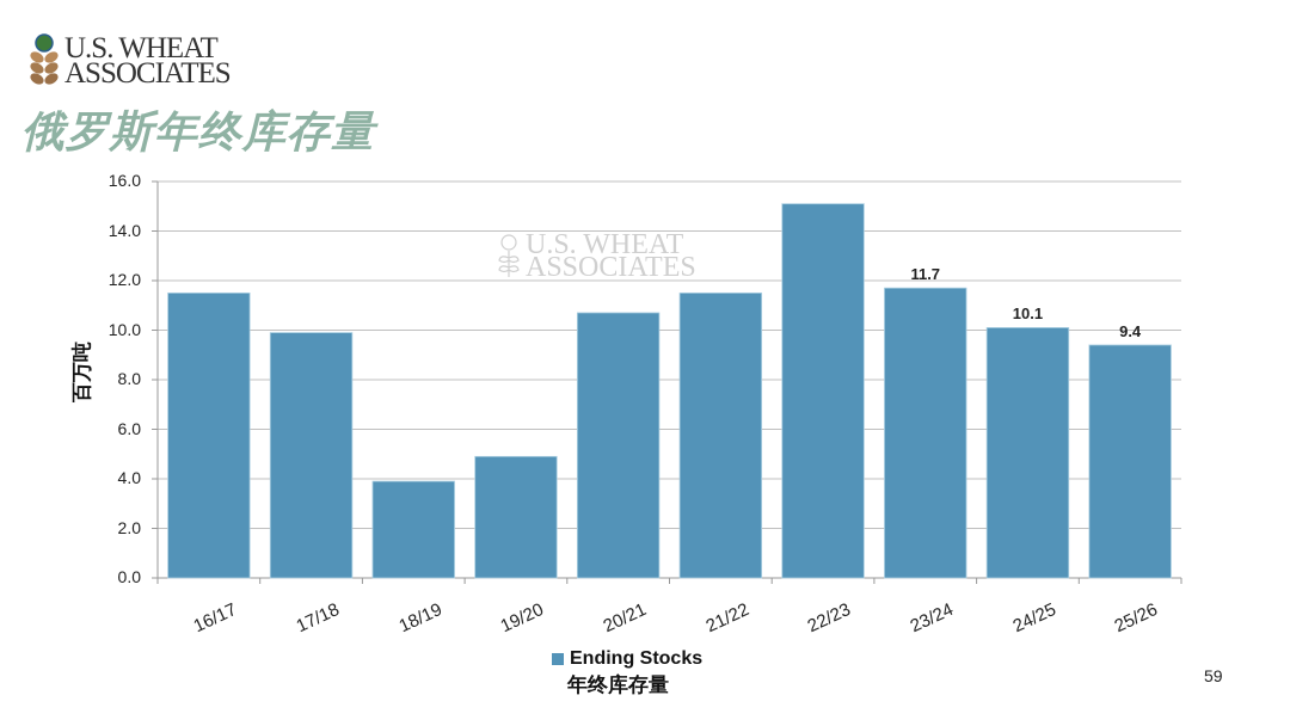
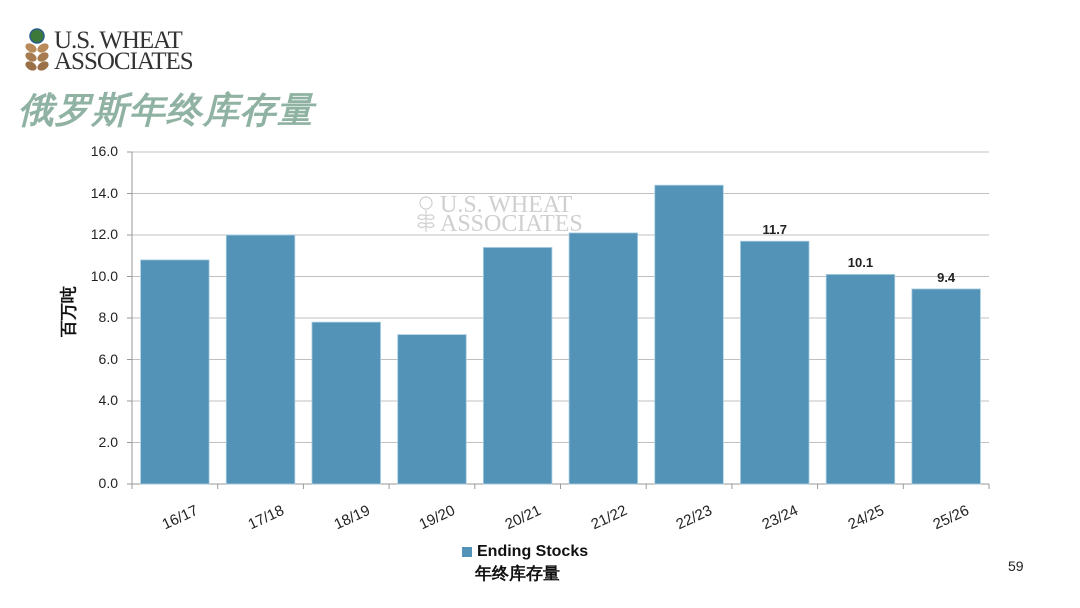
16/17: 11.5 -> 10.8
17/18: 9.9 -> 12.0
18/19: 3.9 -> 7.8
19/20: 4.9 -> 7.2
20/21: 10.7 -> 11.4
21/22: 11.5 -> 12.1
22/23: 15.1 -> 14.4
